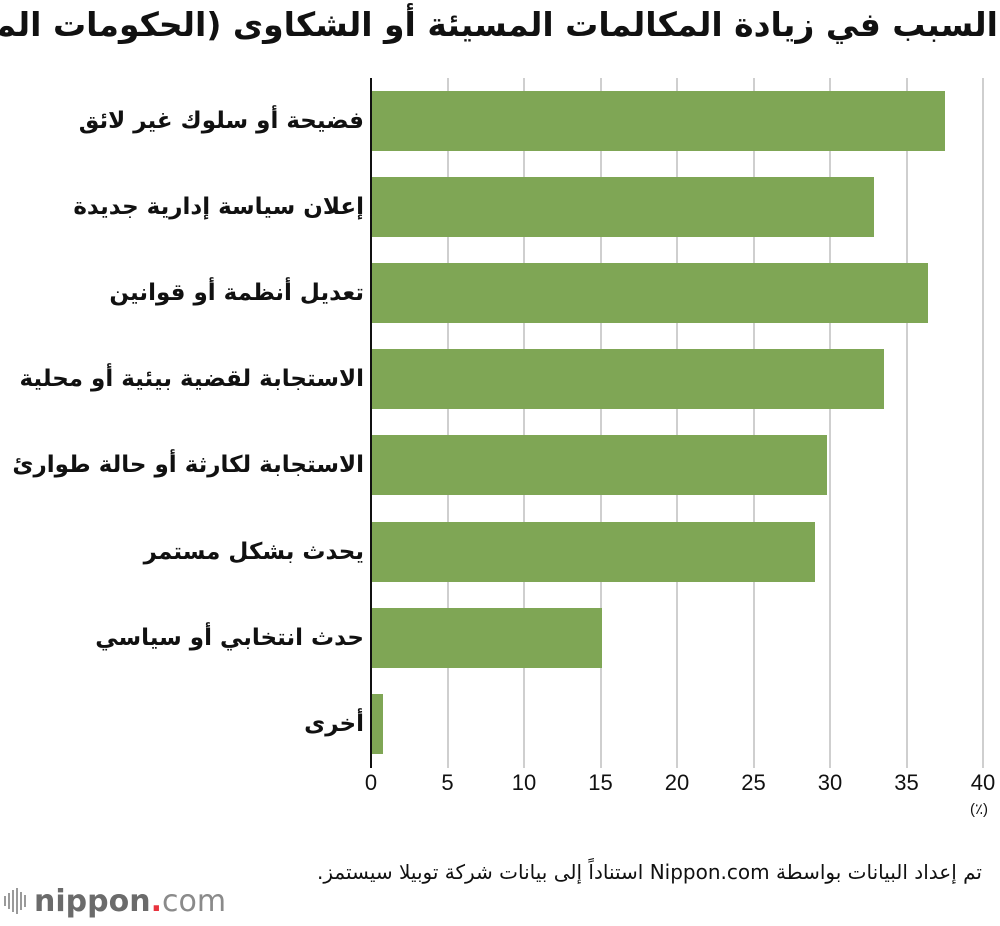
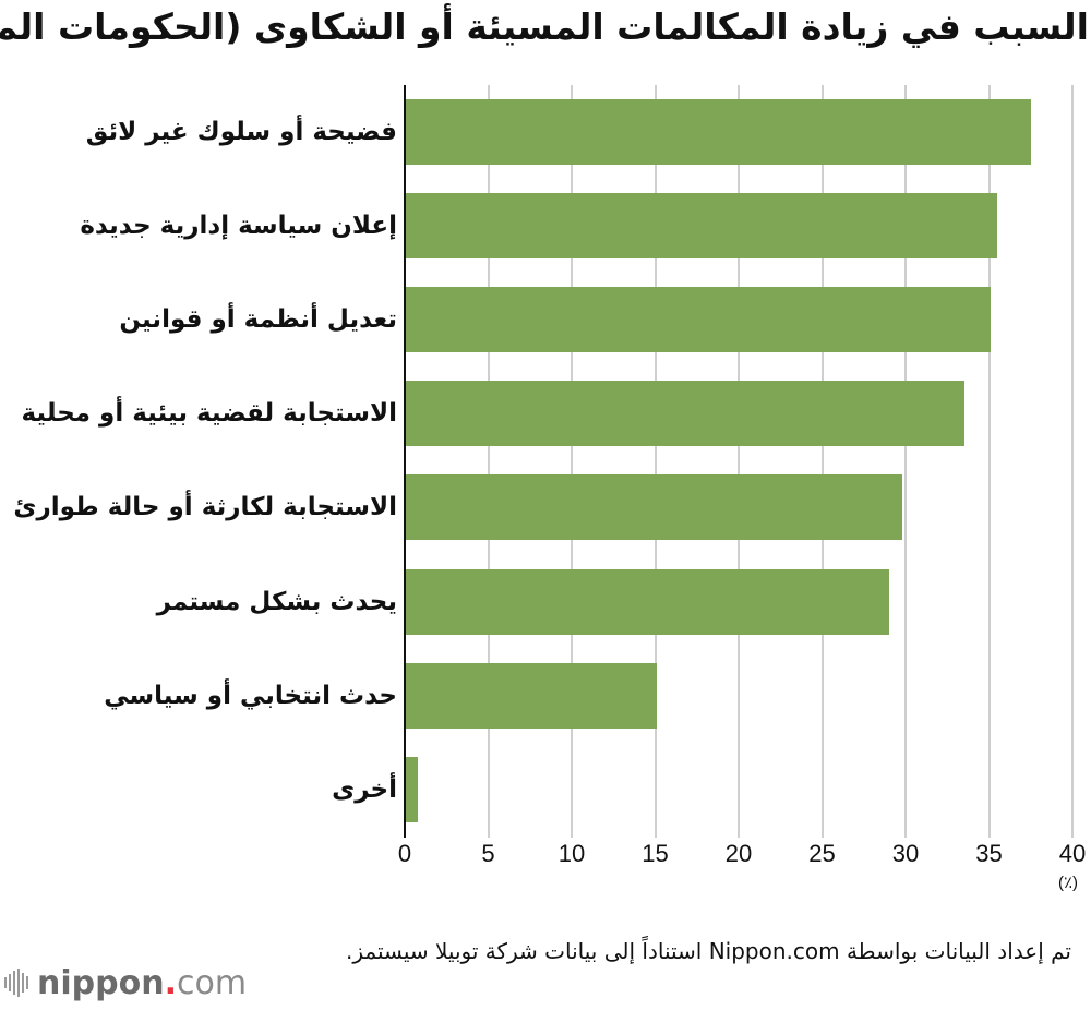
إعلان سياسة إدارية جديدة: 32.9 -> 35.5
تعديل أنظمة أو قوانين: 36.4 -> 35.1
